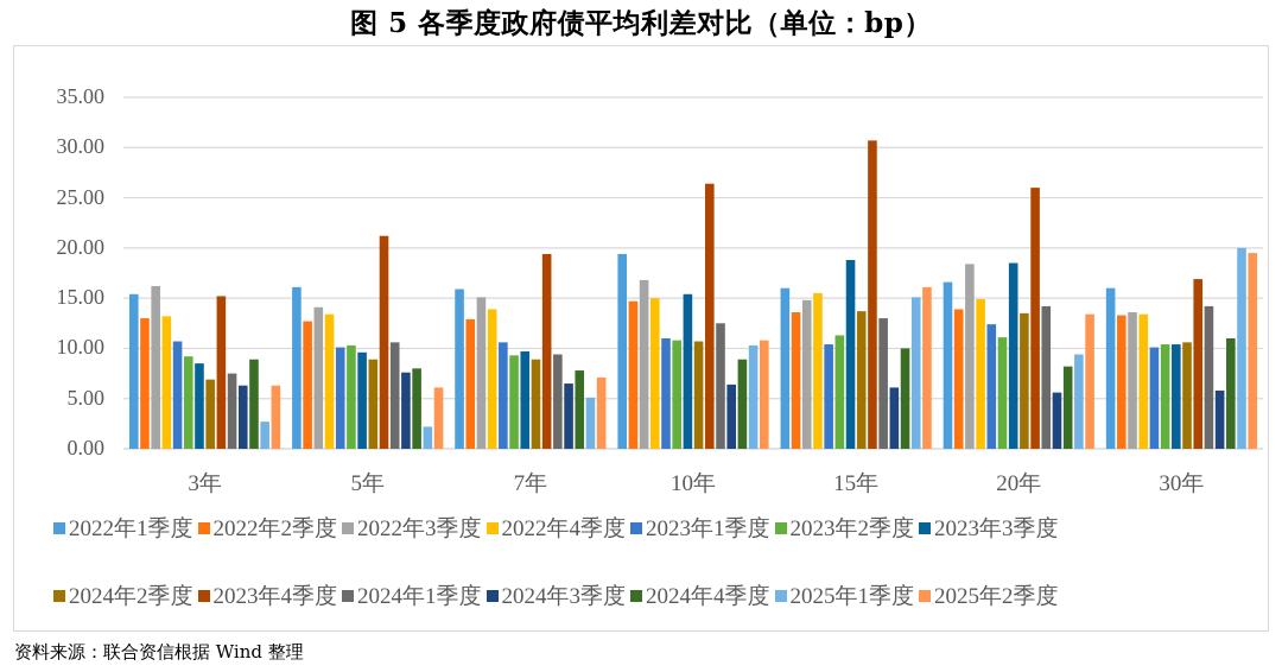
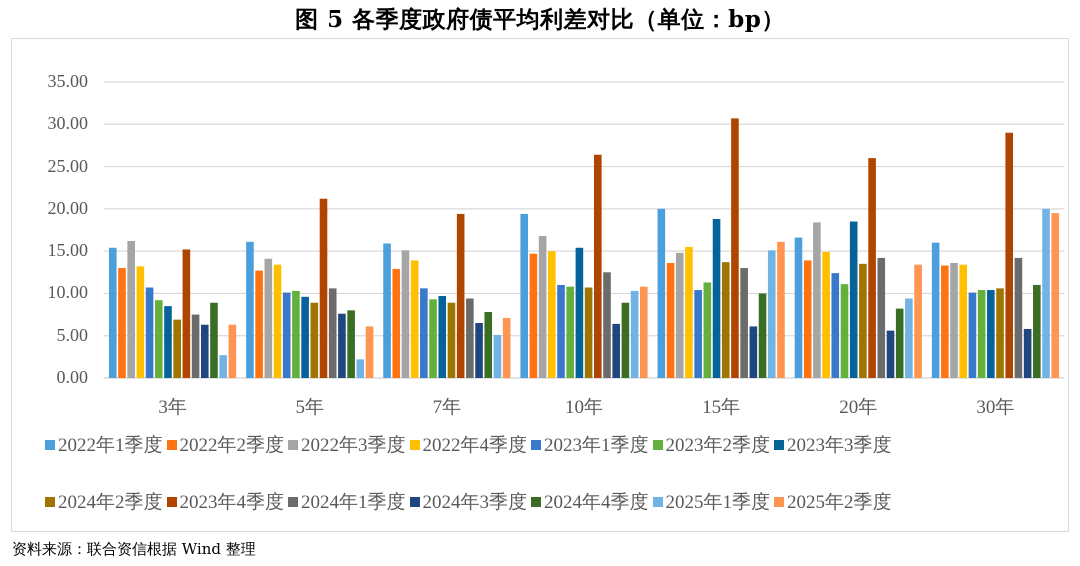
2022年1季度/15年: 16 -> 20
2023年4季度/30年: 17 -> 29
